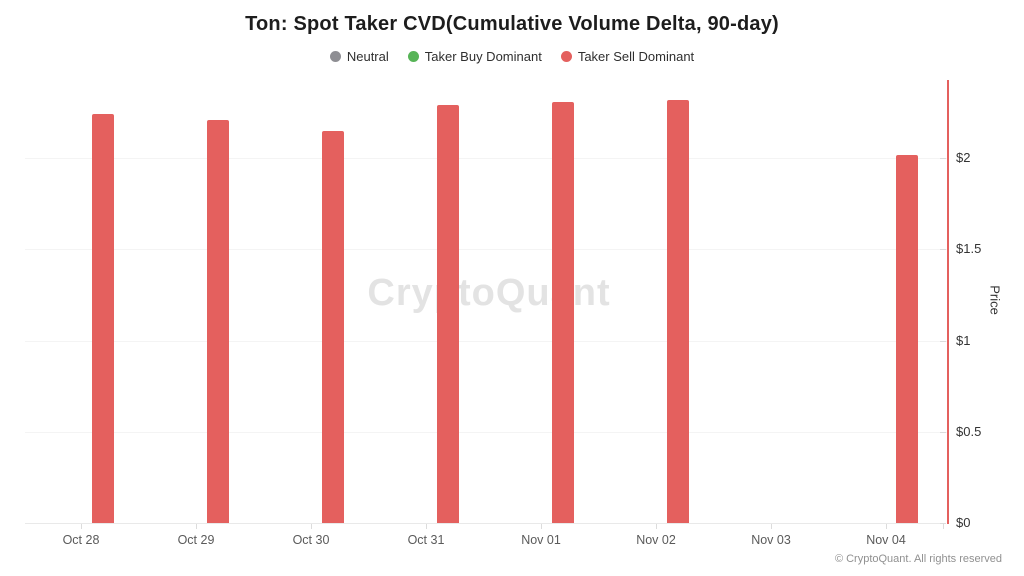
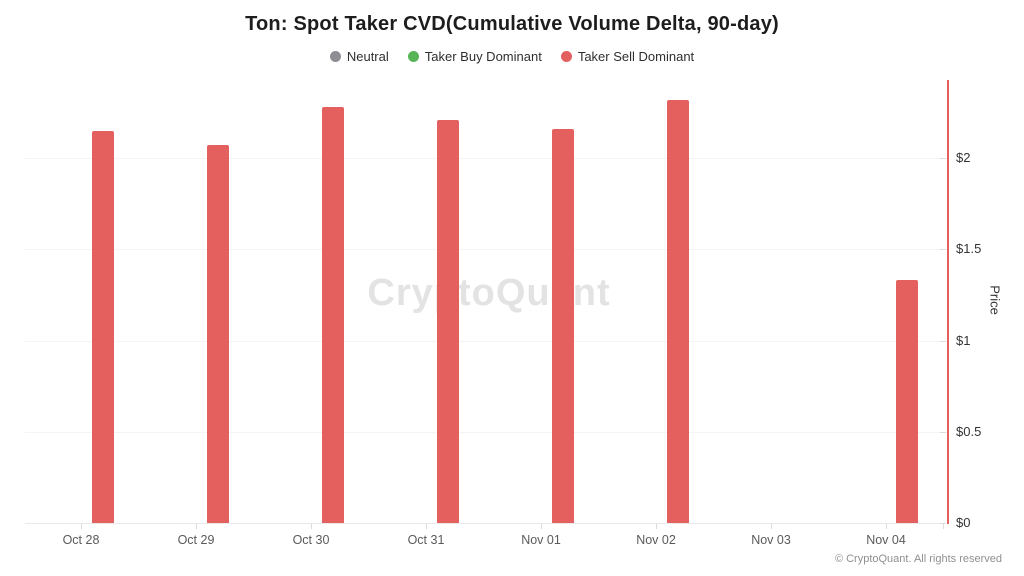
Oct 28: $2.24 -> $2.15
Oct 29: $2.21 -> $2.07
Oct 30: $2.15 -> $2.28
Oct 31: $2.29 -> $2.21
Nov 01: $2.31 -> $2.16
Nov 04: $2.02 -> $1.33
